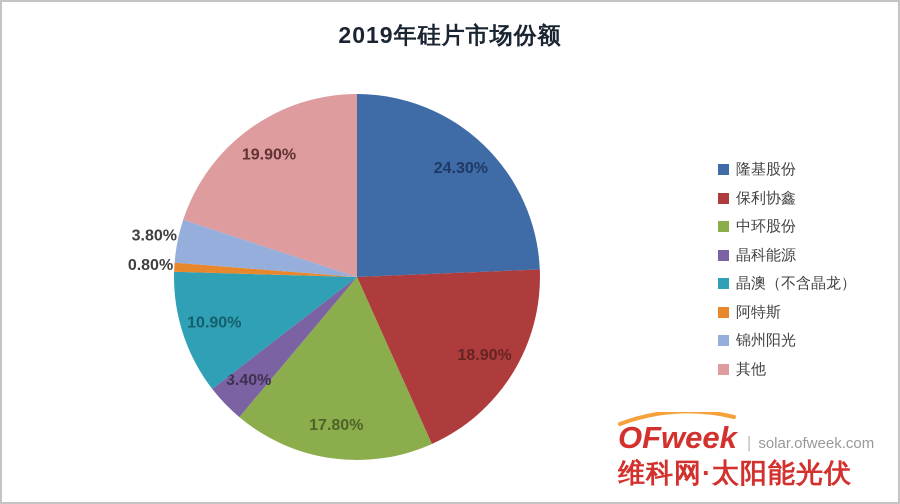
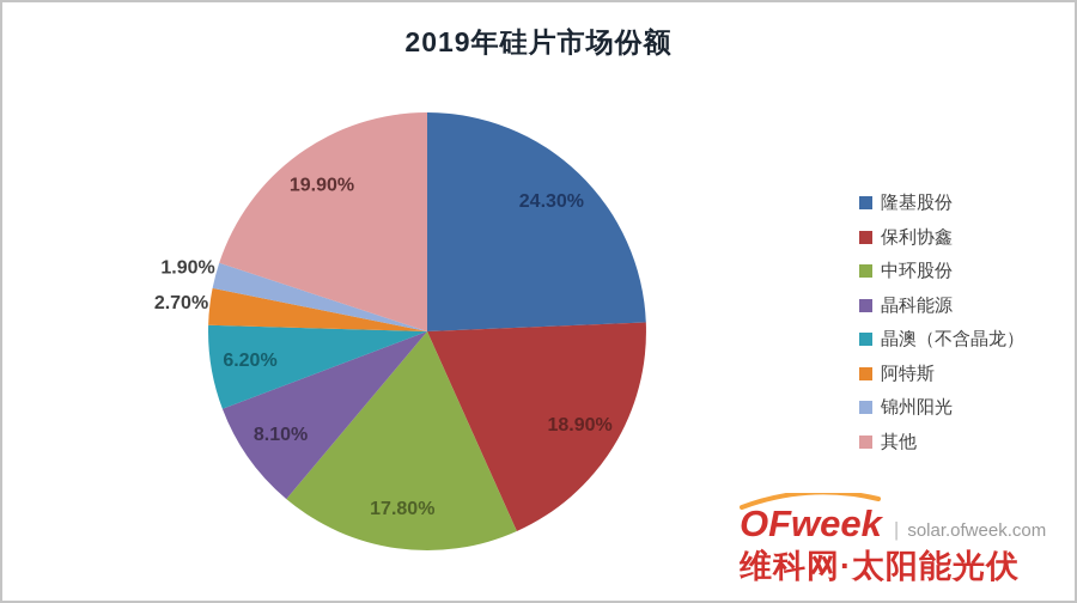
晶科能源: 3.40% -> 8.10%
晶澳（不含晶龙）: 10.90% -> 6.20%
阿特斯: 0.80% -> 2.70%
锦州阳光: 3.80% -> 1.90%
